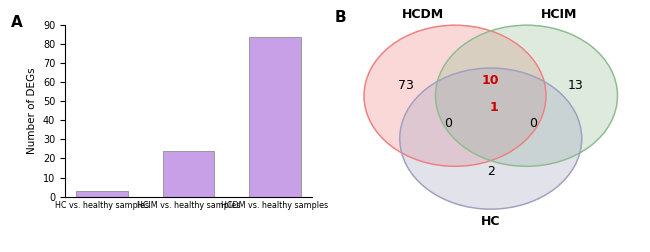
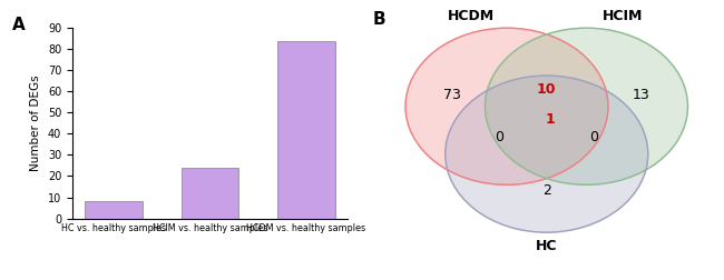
HC vs. healthy samples: 3 -> 8
